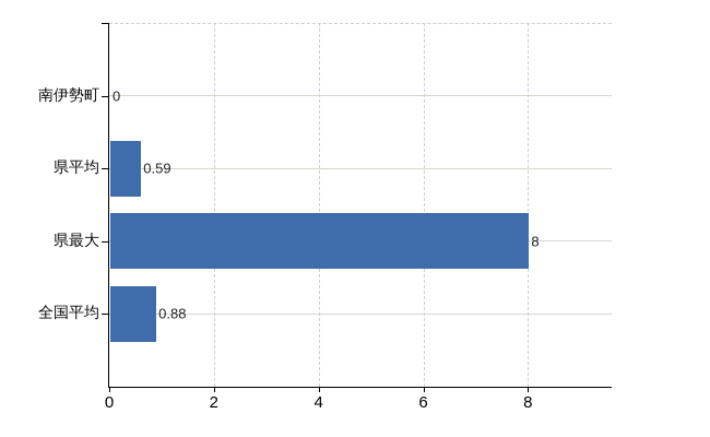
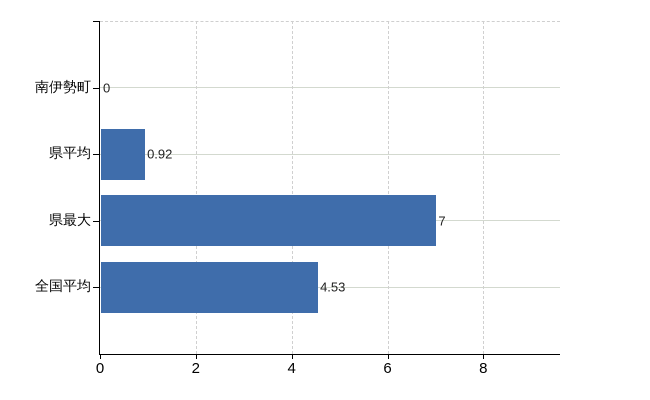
県平均: 0.59 -> 0.92
県最大: 8 -> 7
全国平均: 0.88 -> 4.53
